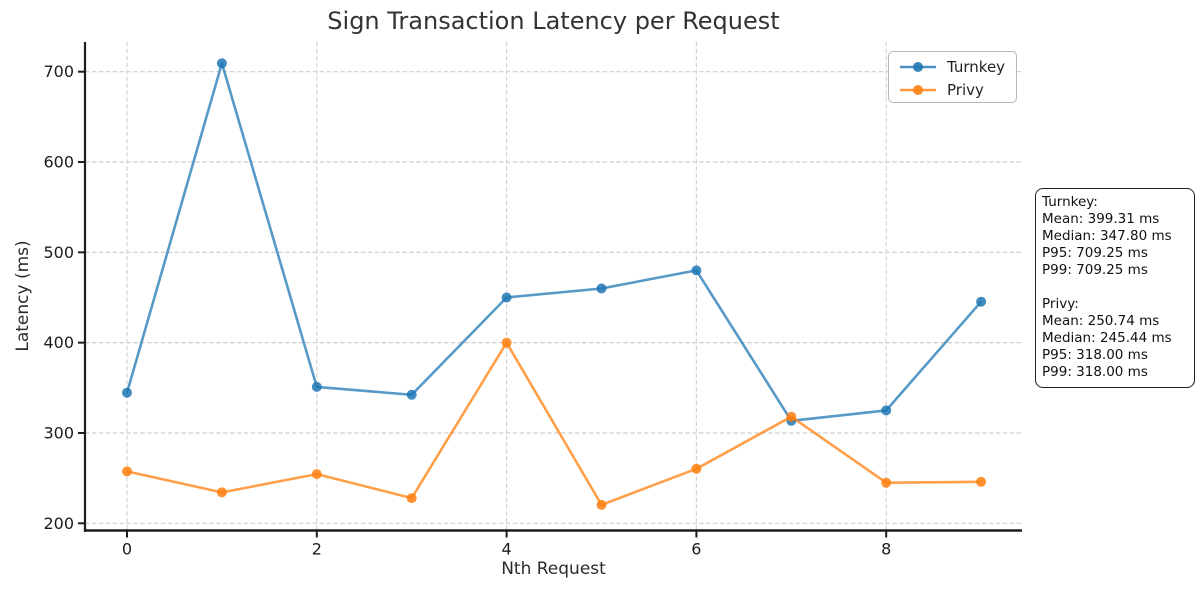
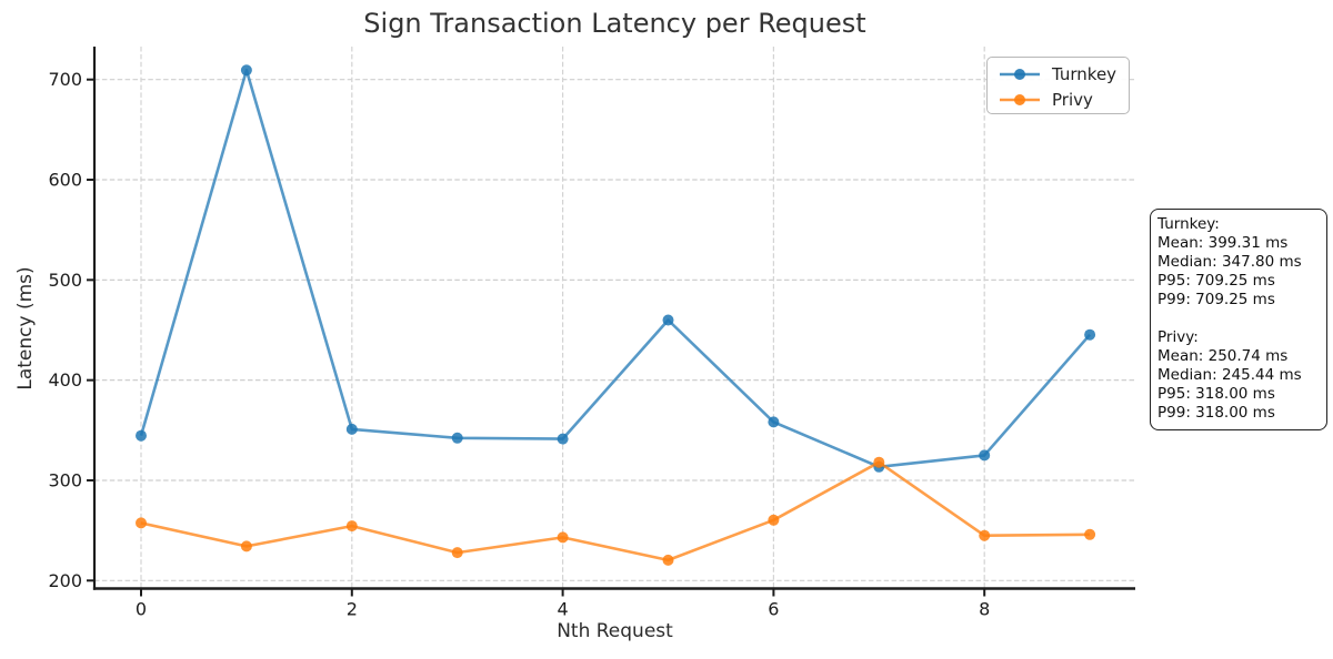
Turnkey/4: 450 -> 340
Privy/4: 400 -> 240
Turnkey/6: 480 -> 360
